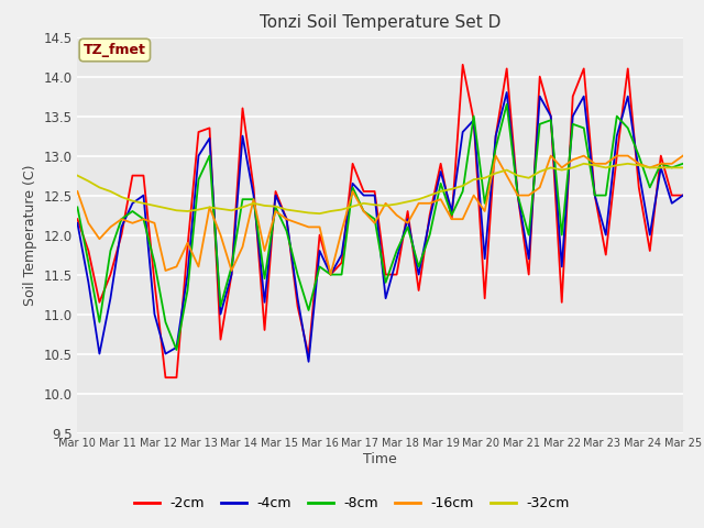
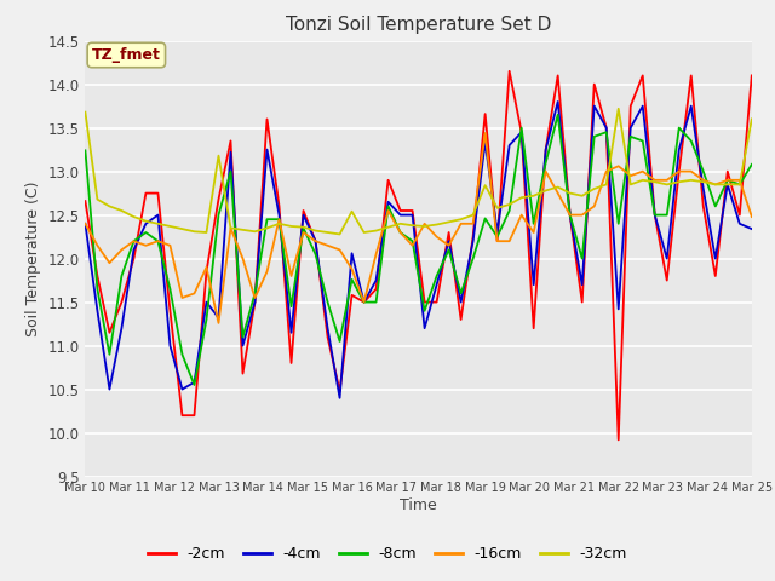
-2cm/Mar 10: 12.20 -> 12.66
-4cm/Mar 10: 12.15 -> 12.40
-8cm/Mar 10: 12.35 -> 13.24
-16cm/Mar 10: 12.55 -> 12.40
-32cm/Mar 10: 12.75 -> 13.68
-2cm/Mar 13: 13.30 -> 12.68
-4cm/Mar 13: 13.00 -> 11.32
-8cm/Mar 13: 12.70 -> 12.50
-16cm/Mar 13: 11.60 -> 11.26
-32cm/Mar 13: 12.32 -> 13.18
-2cm/Mar 16: 12.00 -> 11.58
-4cm/Mar 16: 11.80 -> 12.06
-8cm/Mar 16: 11.60 -> 11.76
-16cm/Mar 16: 12.10 -> 11.88
-32cm/Mar 16: 12.27 -> 12.54
-2cm/Mar 19: 12.90 -> 13.66
-4cm/Mar 19: 12.80 -> 13.34
-8cm/Mar 19: 12.65 -> 12.46
-16cm/Mar 19: 12.45 -> 13.44
-32cm/Mar 19: 12.55 -> 12.84
-2cm/Mar 22: 11.15 -> 9.92
-4cm/Mar 22: 11.60 -> 11.42
-8cm/Mar 22: 12.00 -> 12.40
-16cm/Mar 22: 12.85 -> 13.06
-32cm/Mar 22: 12.82 -> 13.72
-2cm/Mar 25: 12.50 -> 14.10
-4cm/Mar 25: 12.50 -> 12.34
-8cm/Mar 25: 12.90 -> 13.08
-16cm/Mar 25: 13.00 -> 12.48
-32cm/Mar 25: 12.85 -> 13.60
